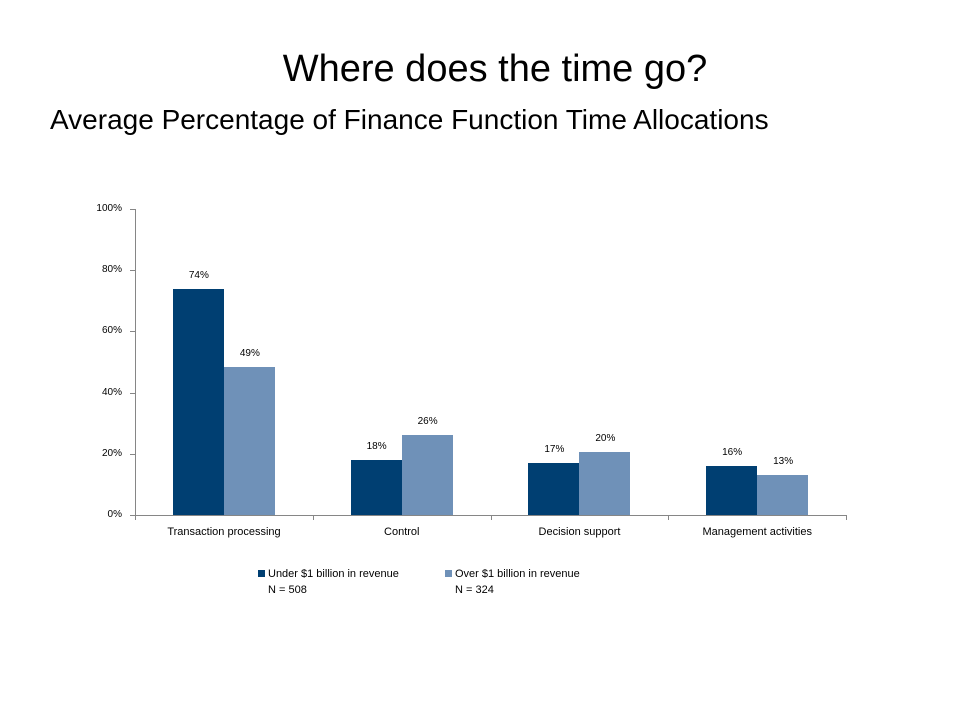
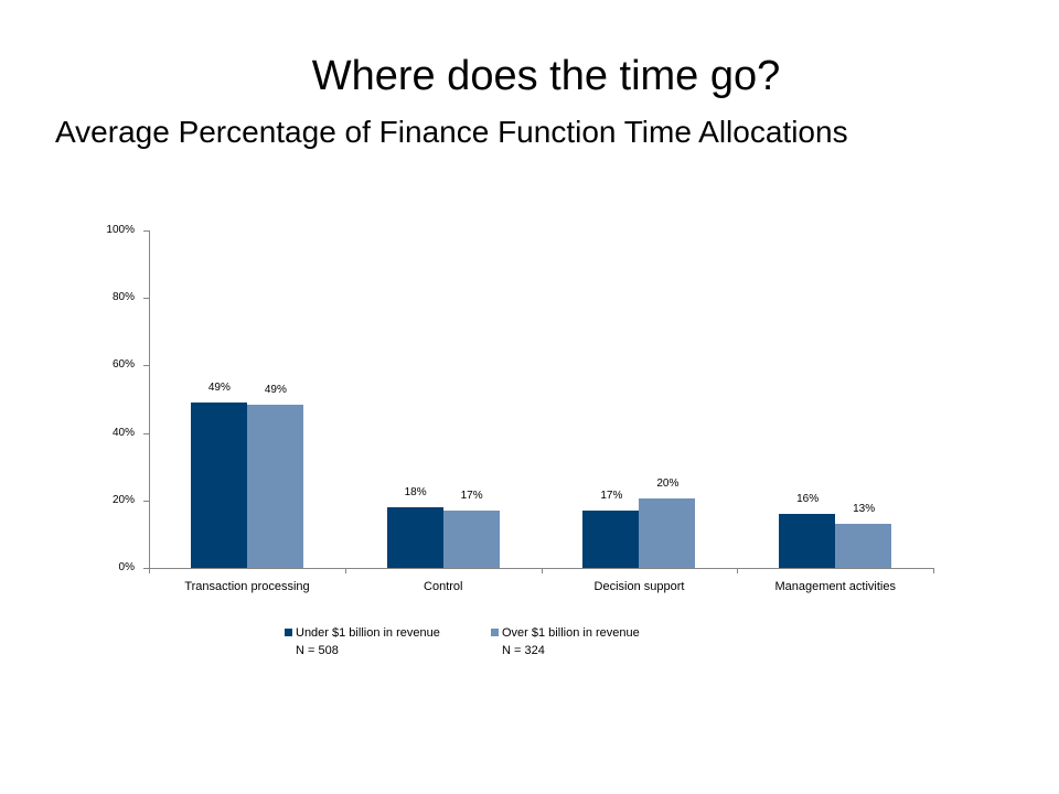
Under $1 billion in revenue/Transaction processing: 74% -> 49%
Over $1 billion in revenue/Control: 26% -> 17%
